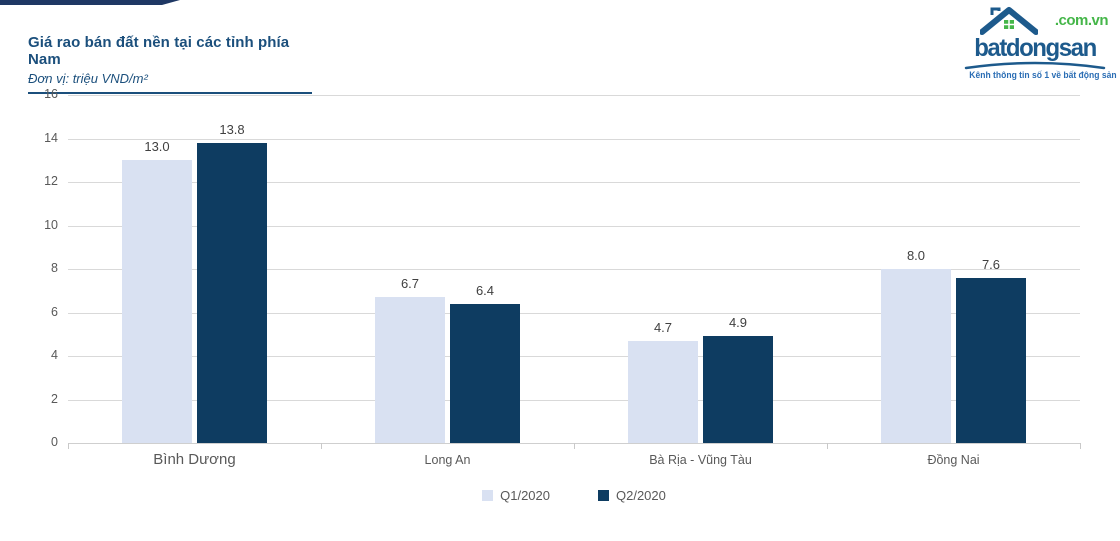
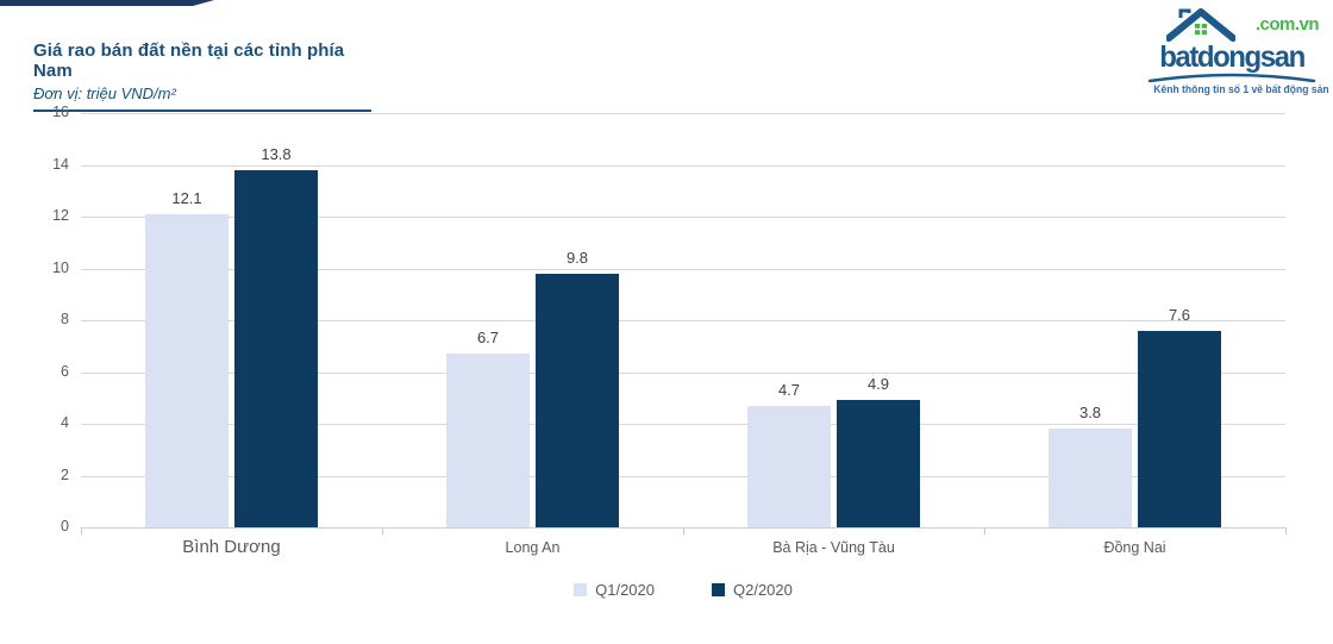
Q1/2020/Bình Dương: 13.0 -> 12.1
Q2/2020/Long An: 6.4 -> 9.8
Q1/2020/Đồng Nai: 8.0 -> 3.8
